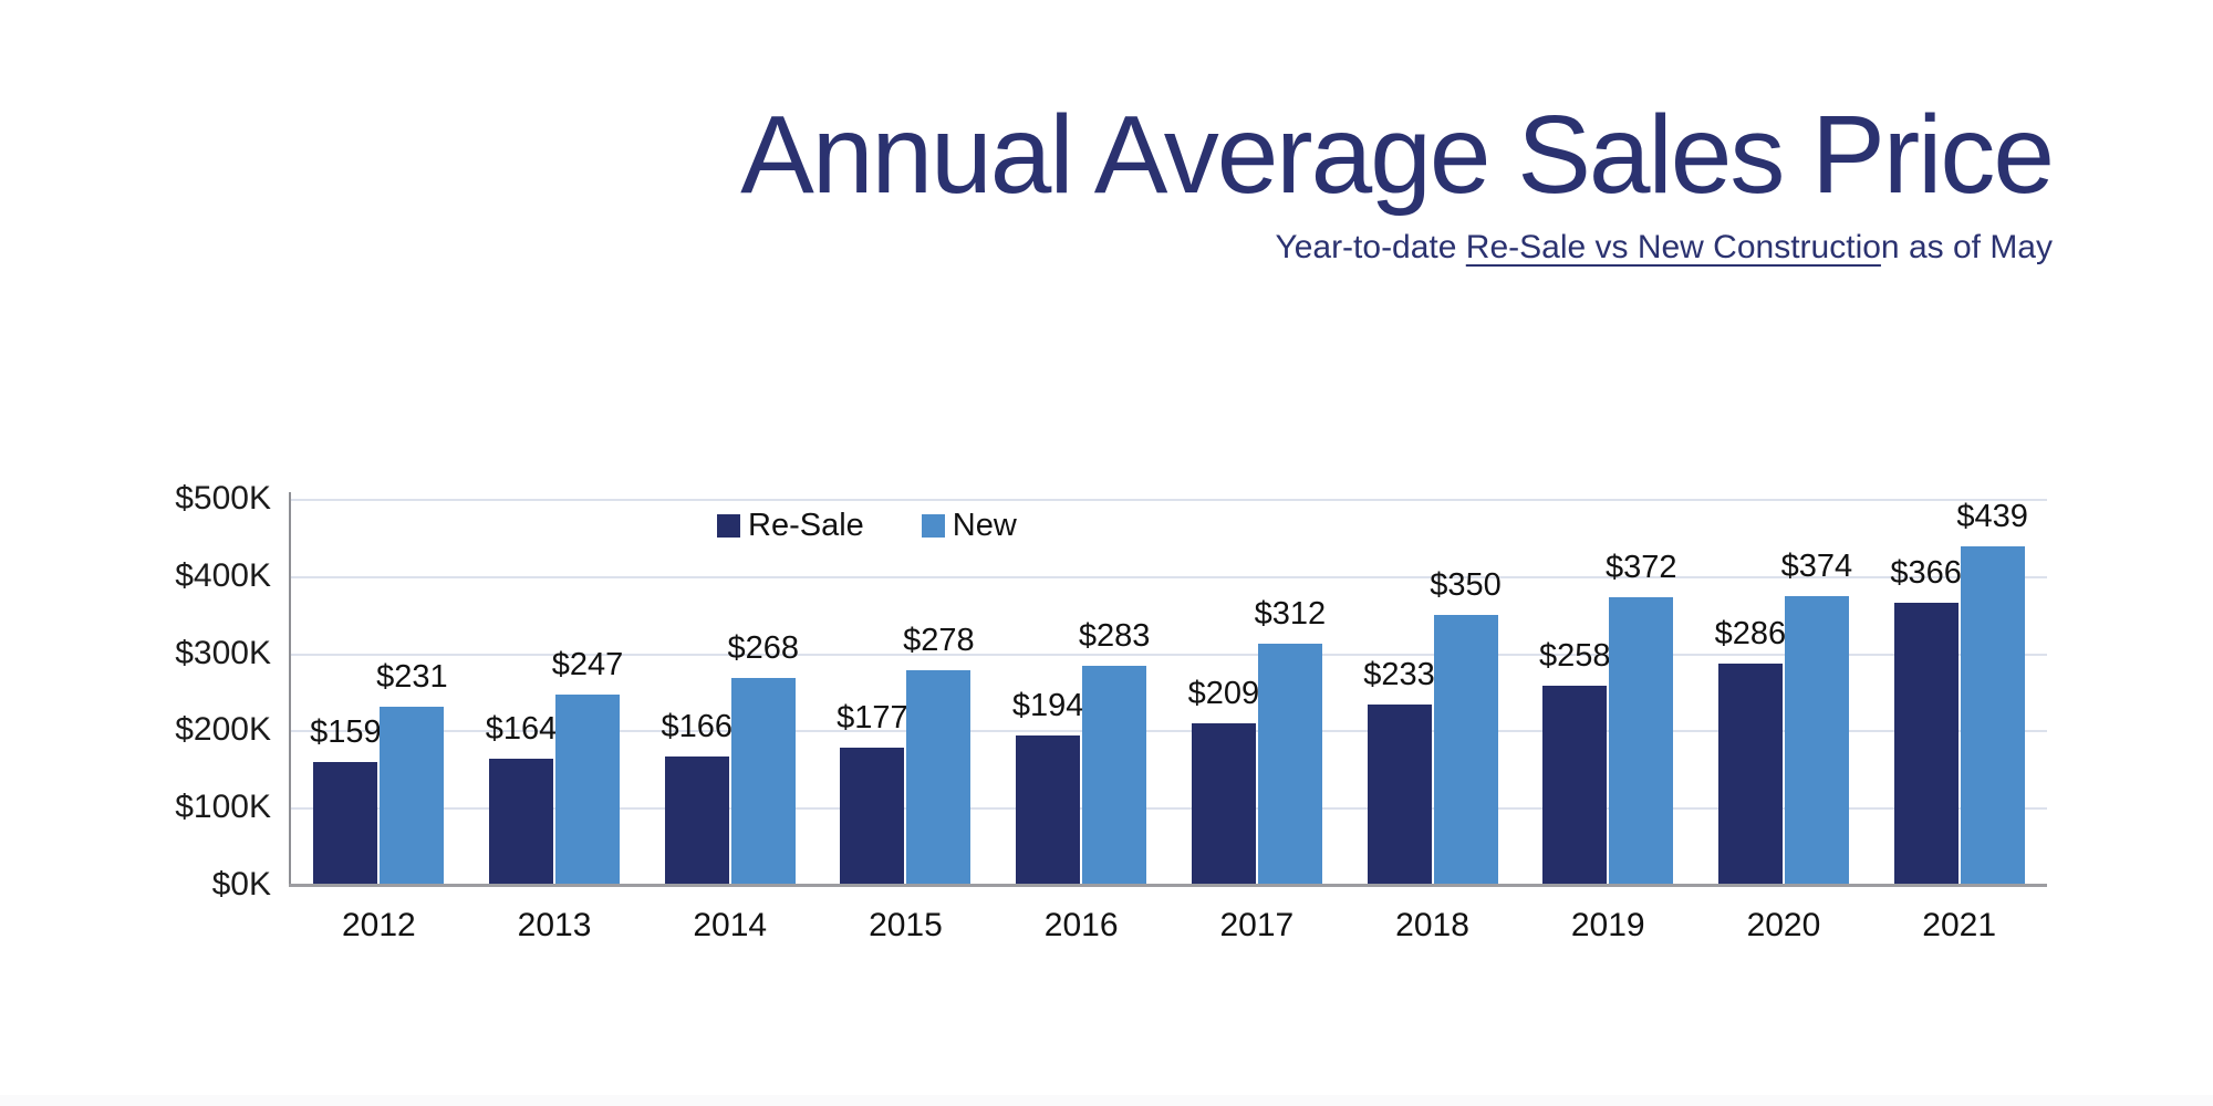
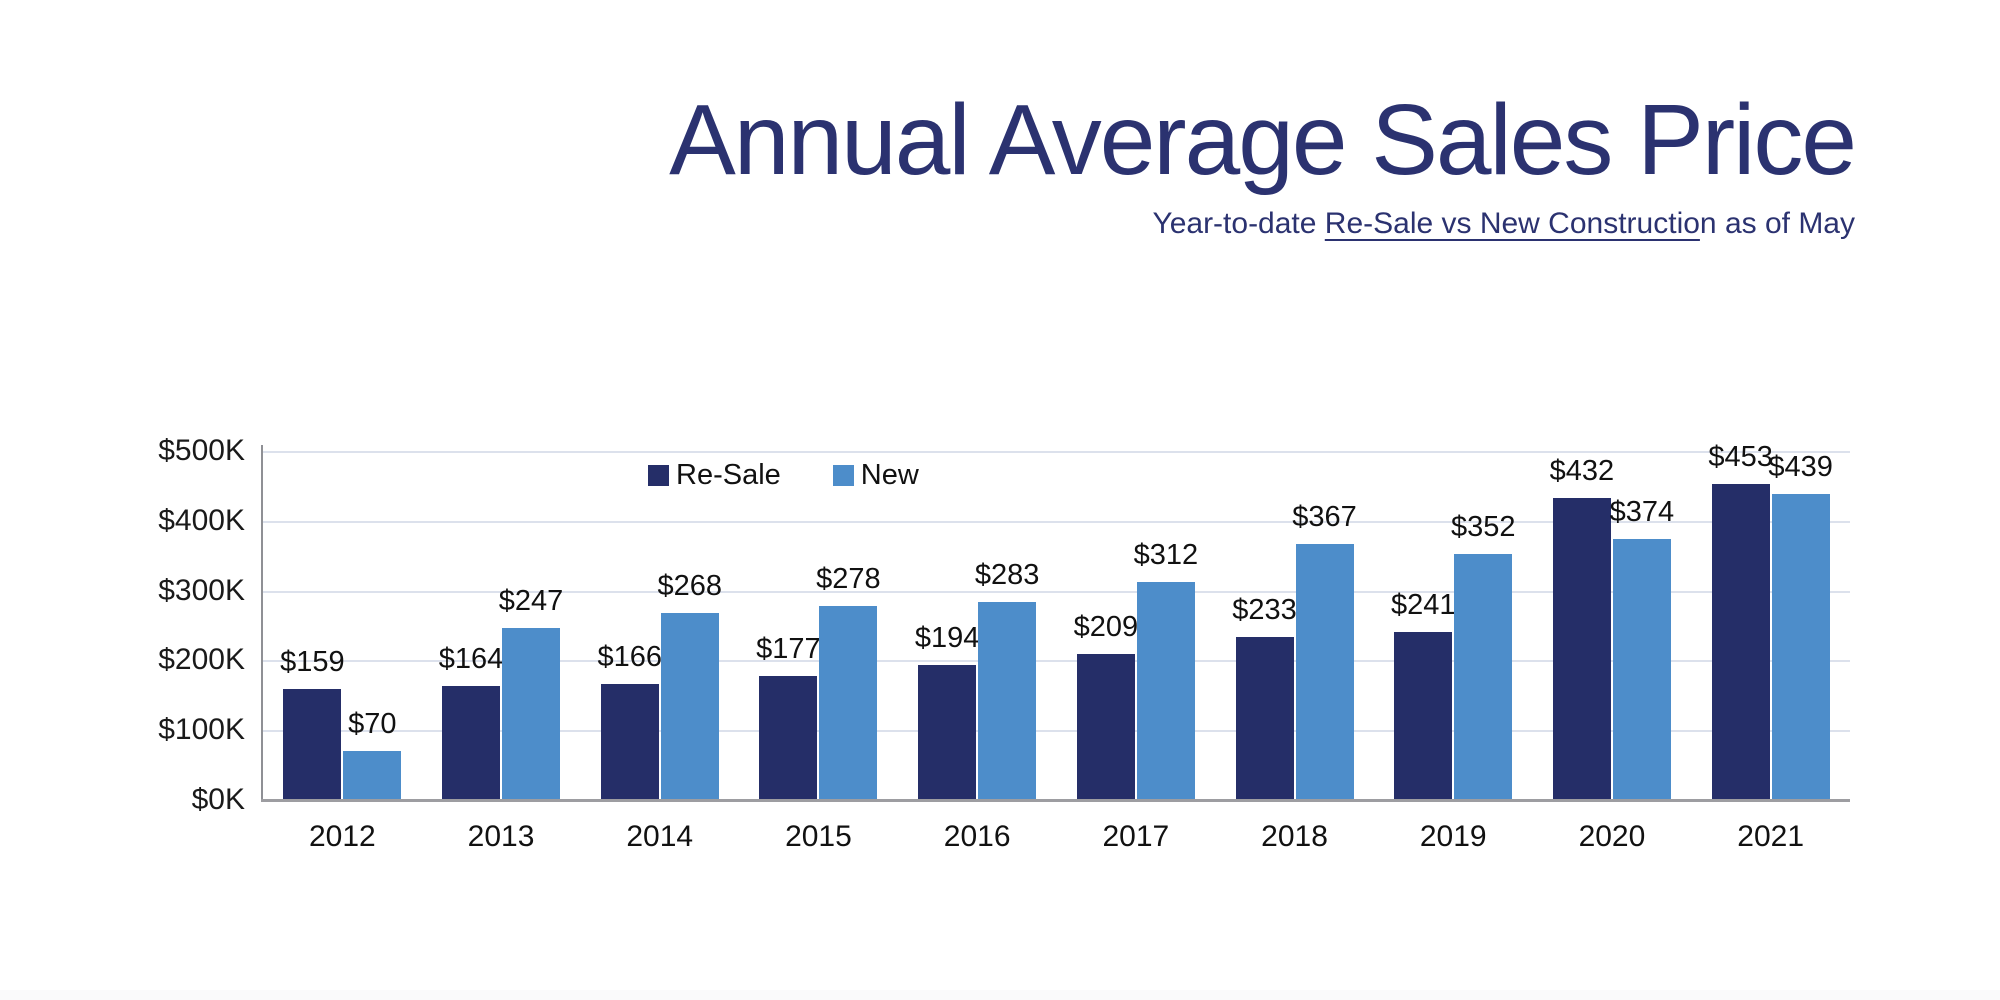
New/2012: $231 -> $70
New/2018: $350 -> $367
Re-Sale/2019: $258 -> $241
New/2019: $372 -> $352
Re-Sale/2020: $286 -> $432
Re-Sale/2021: $366 -> $453
